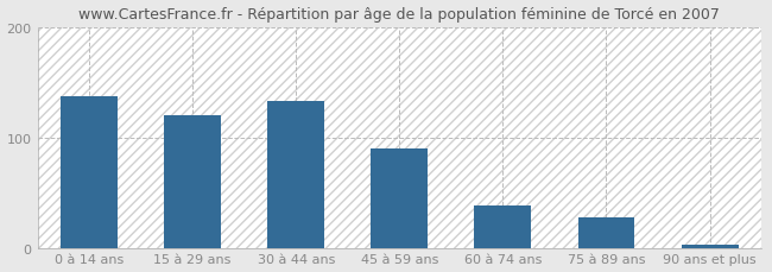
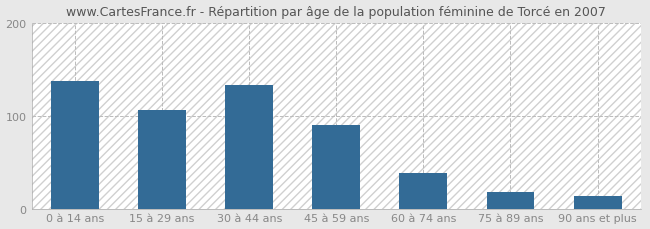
15 à 29 ans: 120 -> 106
75 à 89 ans: 28 -> 18
90 ans et plus: 3 -> 14
